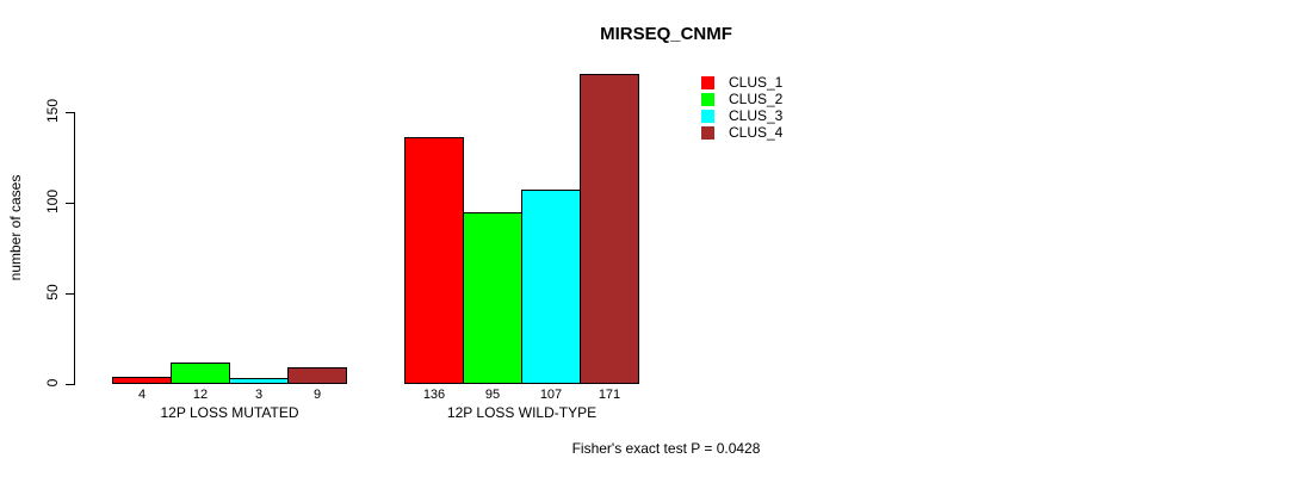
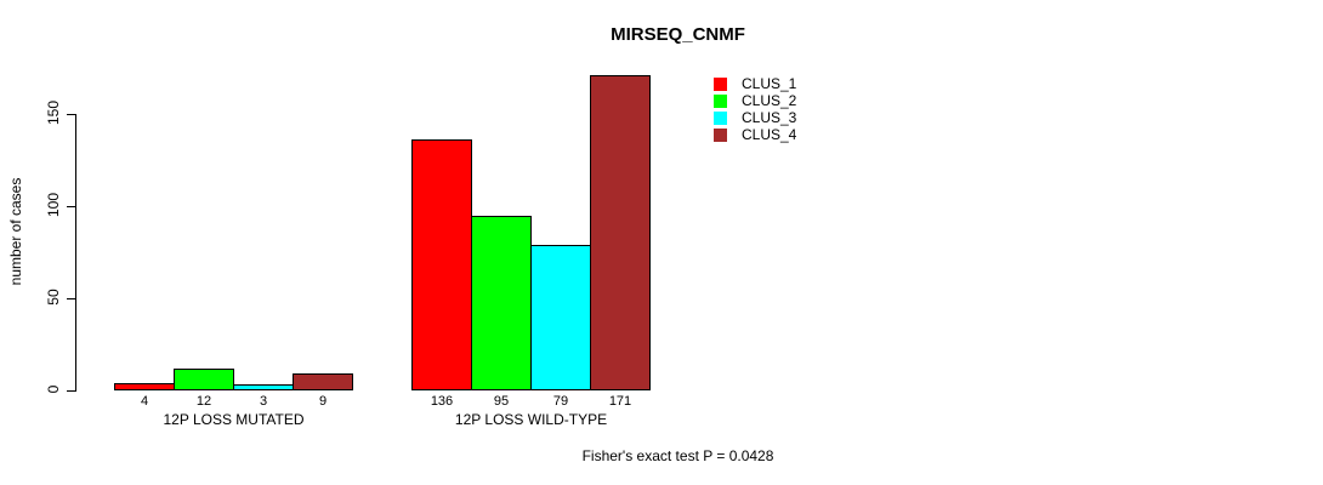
CLUS_3/12P LOSS WILD-TYPE: 107 -> 79
